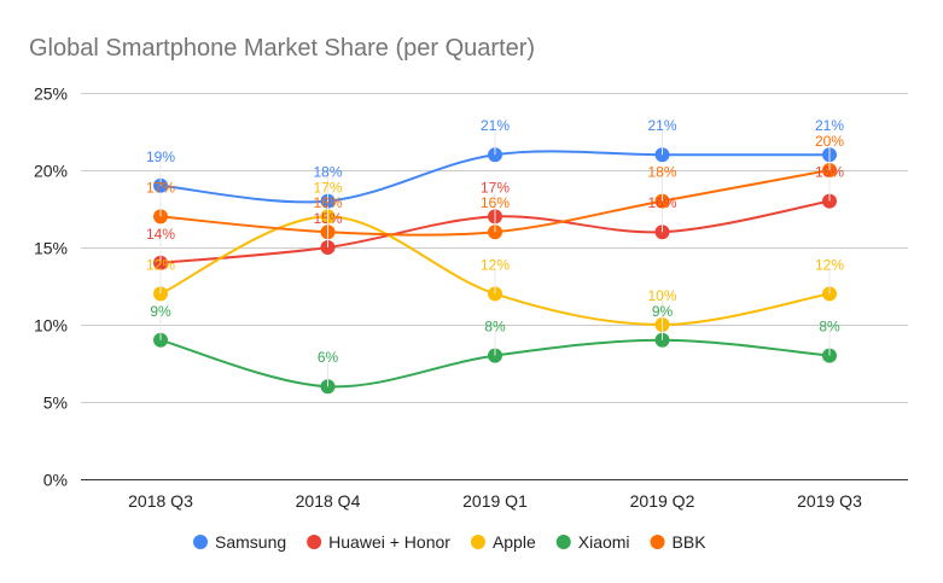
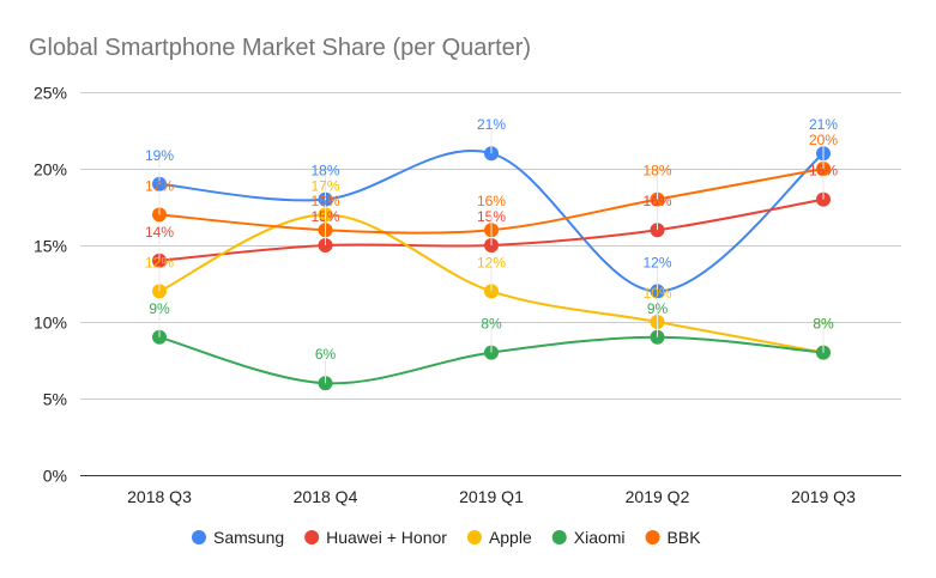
Huawei + Honor/2019 Q1: 17% -> 15%
Samsung/2019 Q2: 21% -> 12%
Apple/2019 Q3: 12% -> 8%
